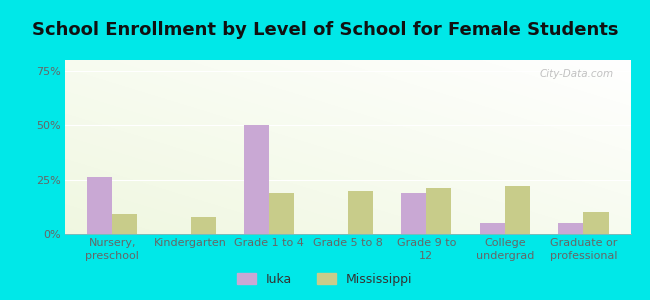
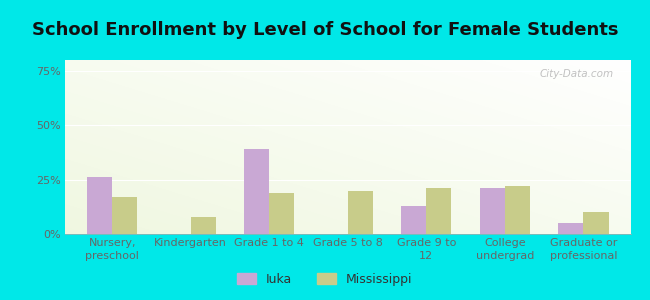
Mississippi/Nursery, preschool: 9% -> 17%
Iuka/Grade 1 to 4: 50% -> 39%
Iuka/Grade 9 to 12: 19% -> 13%
Iuka/College undergrad: 5% -> 21%
